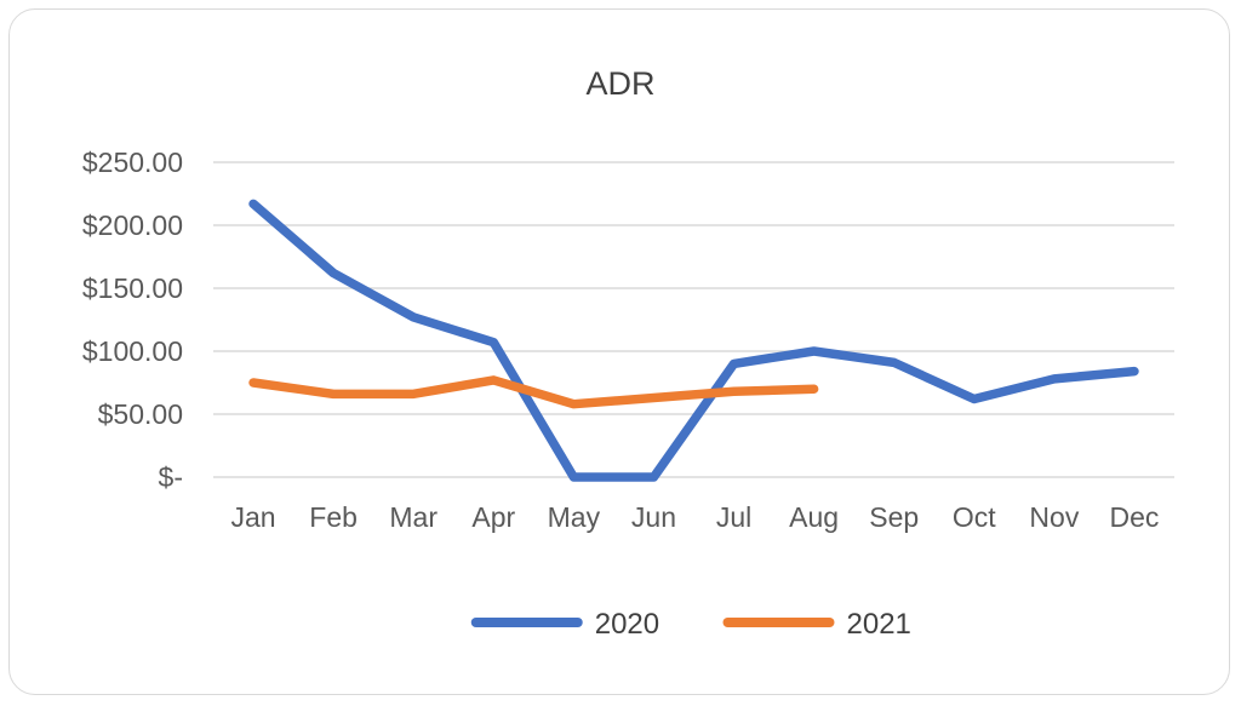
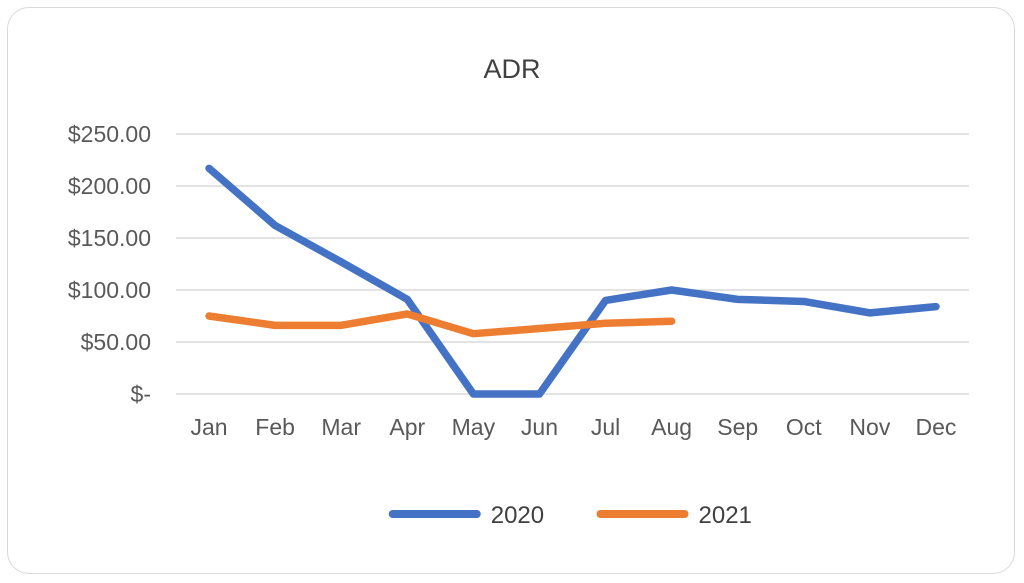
2020/Apr: $107 -> $91
2020/Oct: $62 -> $89
